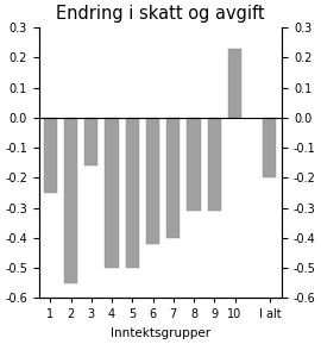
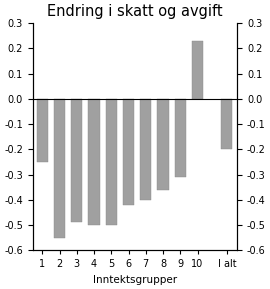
3: -0.16 -> -0.49
8: -0.31 -> -0.36
